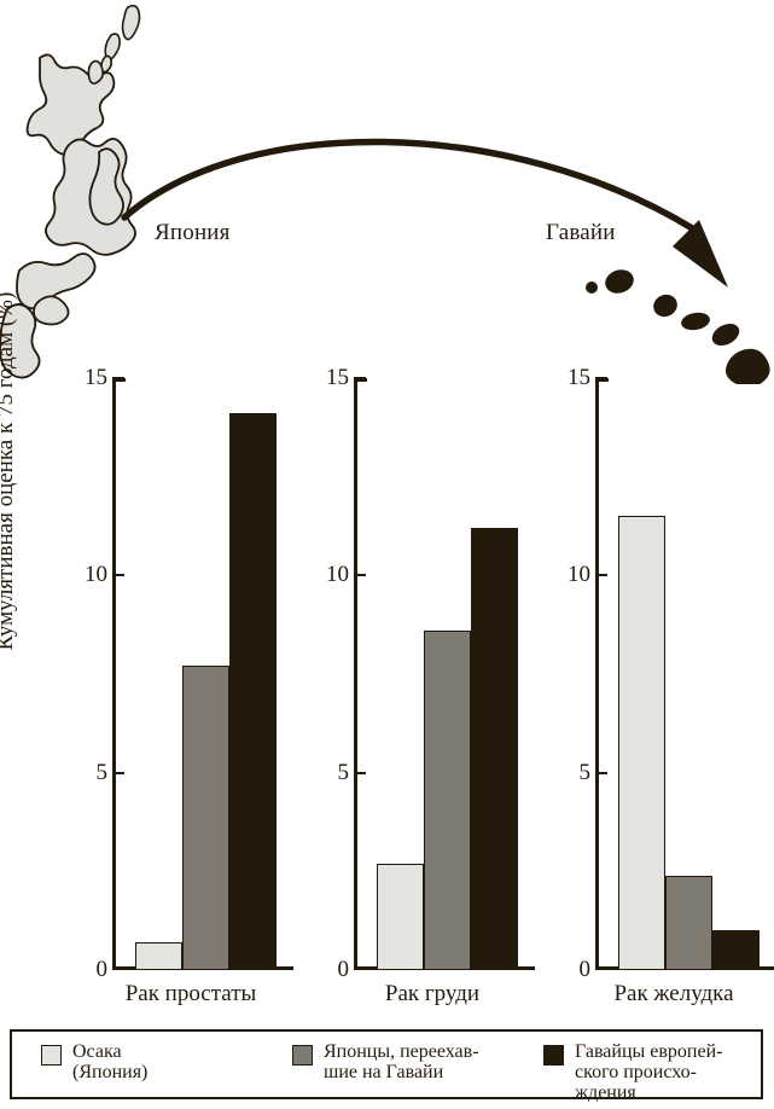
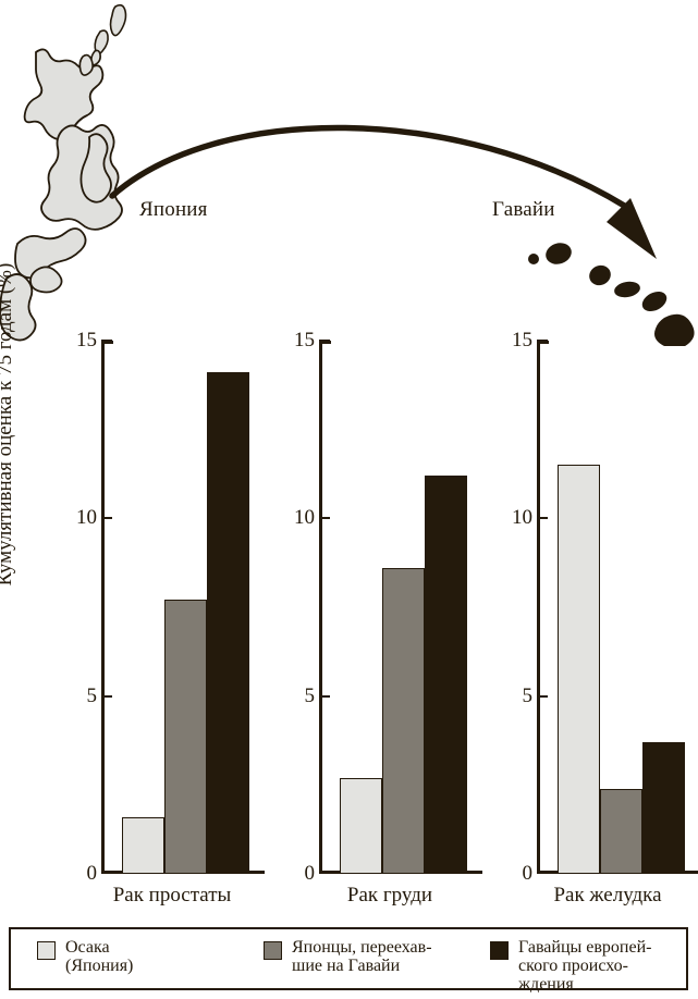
Осака (Япония)/Рак простаты: 0.7 -> 1.6
Гавайцы европей- ского происхо- ждения/Рак желудка: 1.0 -> 3.7
